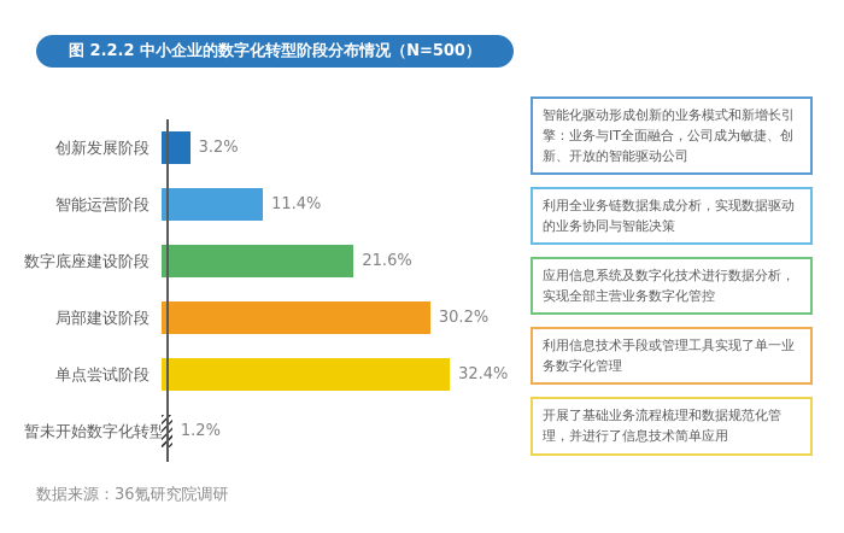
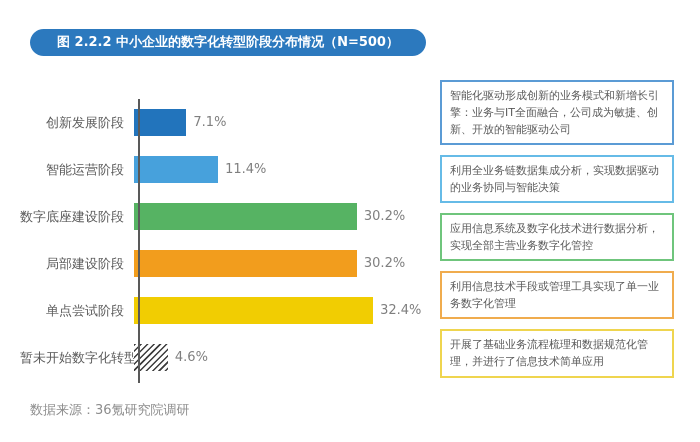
创新发展阶段: 3.2% -> 7.1%
数字底座建设阶段: 21.6% -> 30.2%
暂未开始数字化转型: 1.2% -> 4.6%
